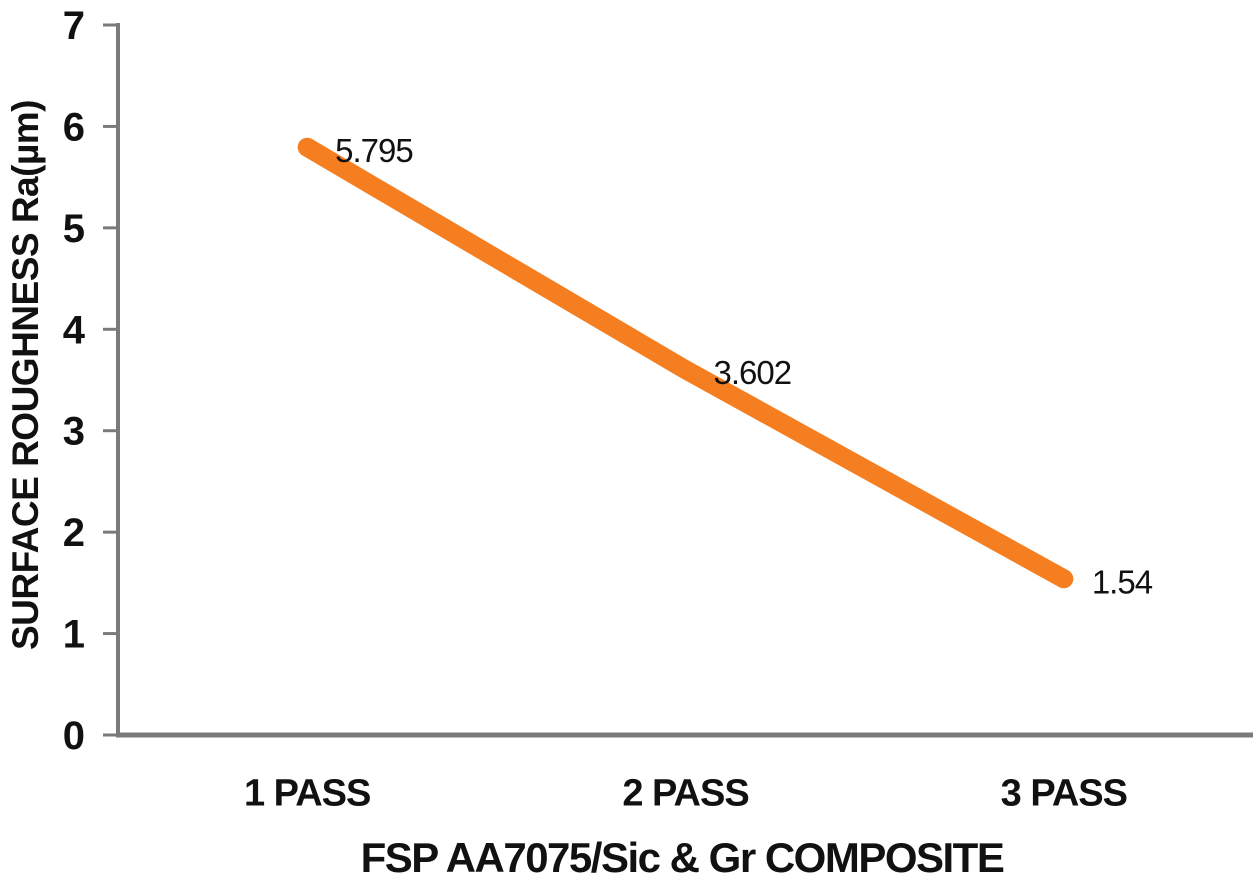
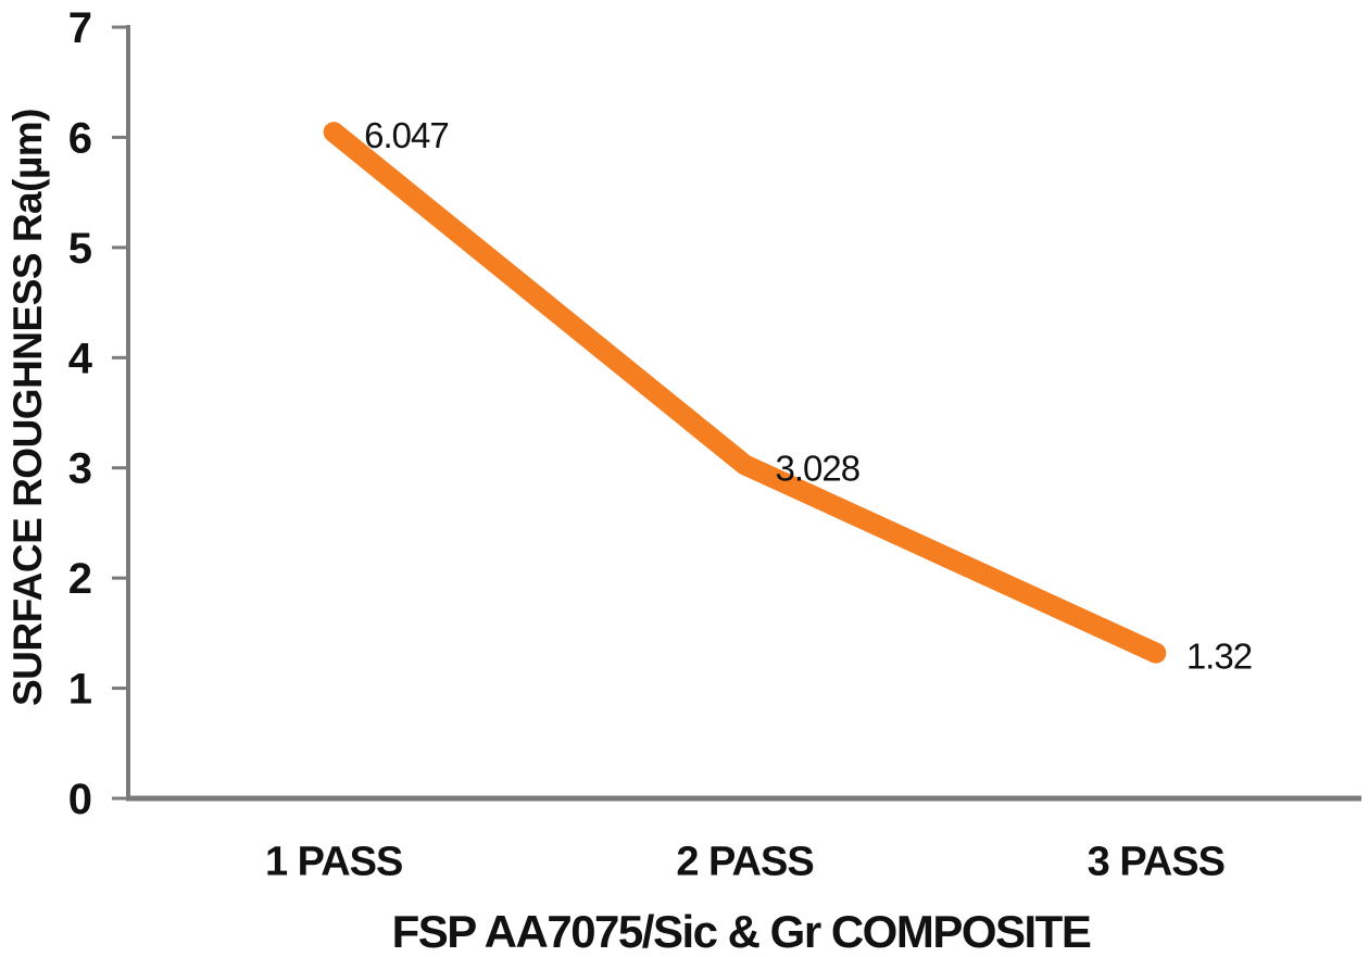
1 PASS: 5.795 -> 6.047
2 PASS: 3.602 -> 3.028
3 PASS: 1.54 -> 1.32
